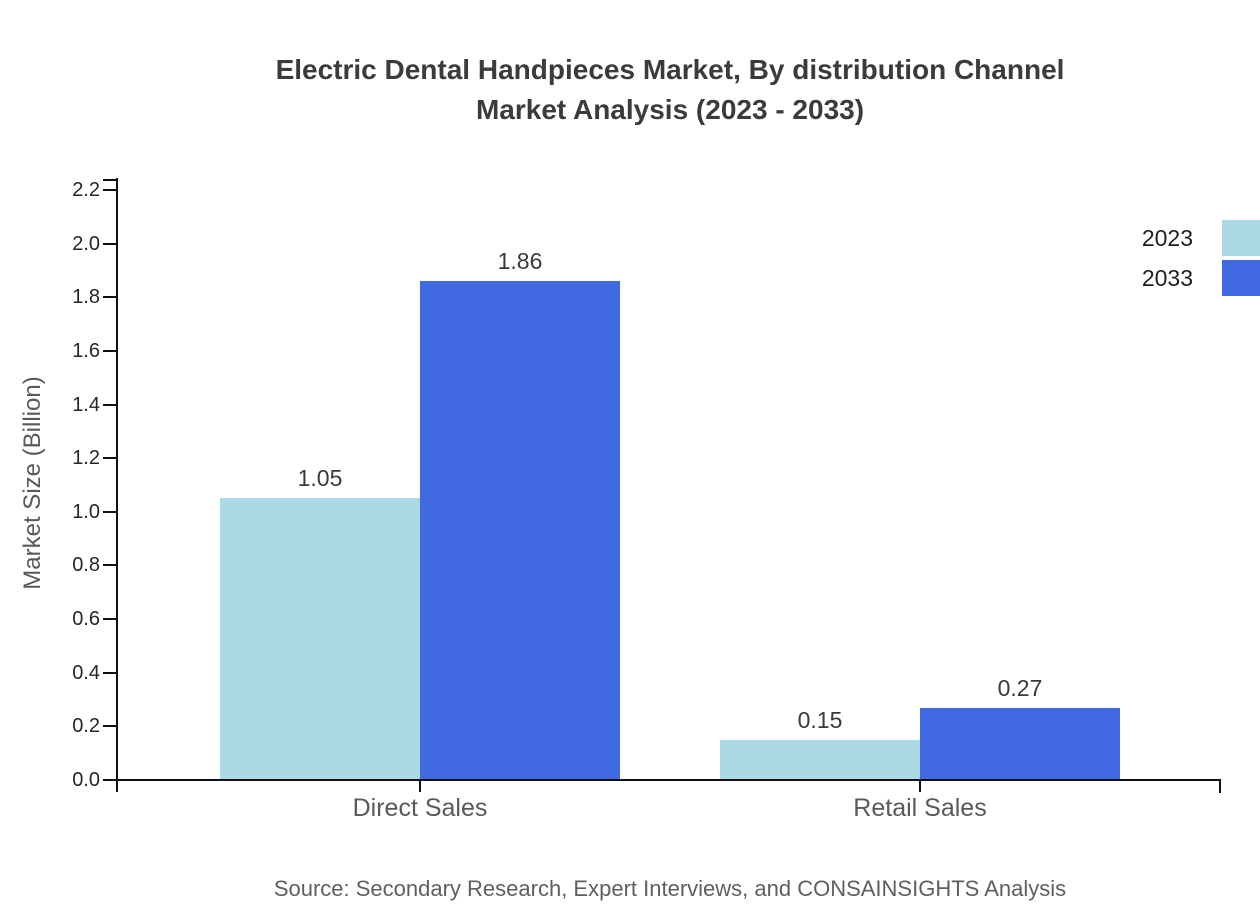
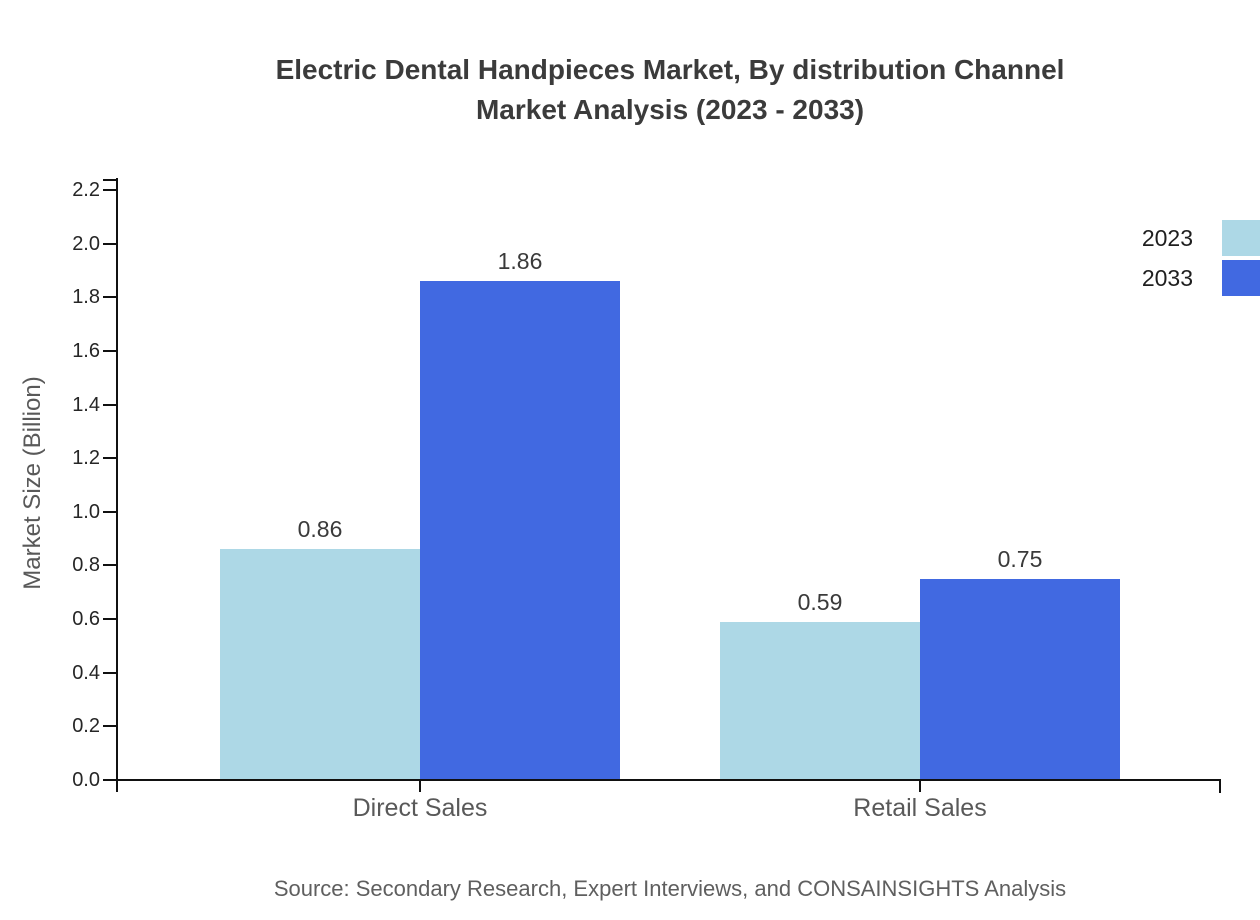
2023/Direct Sales: 1.05 -> 0.86
2023/Retail Sales: 0.15 -> 0.59
2033/Retail Sales: 0.27 -> 0.75
